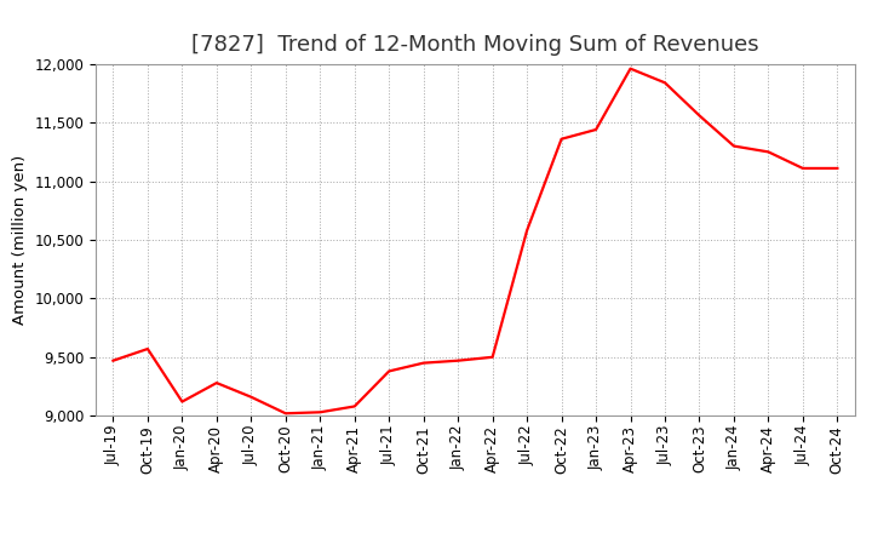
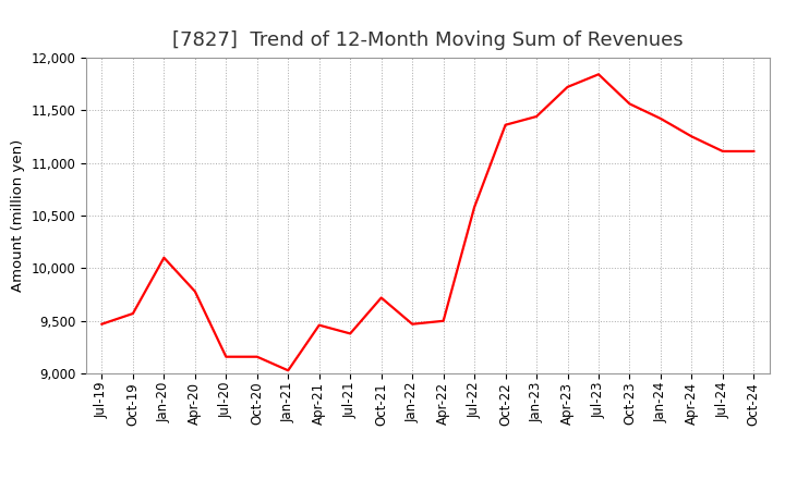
Jan-20: 9,120 -> 10,100
Apr-20: 9,280 -> 9,780
Oct-20: 9,020 -> 9,160
Apr-21: 9,080 -> 9,460
Oct-21: 9,450 -> 9,720
Apr-23: 11,960 -> 11,720
Jan-24: 11,300 -> 11,420
